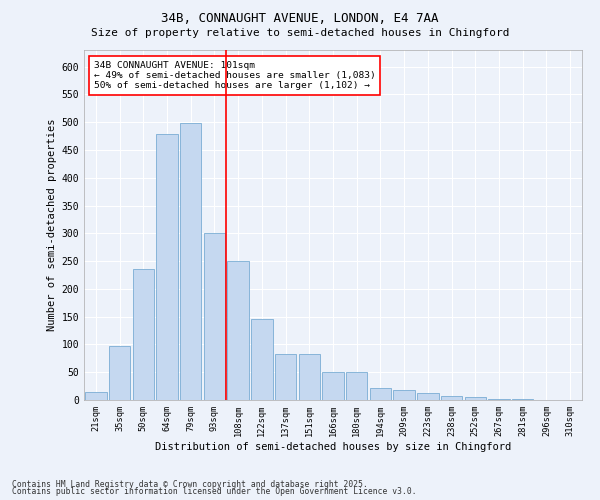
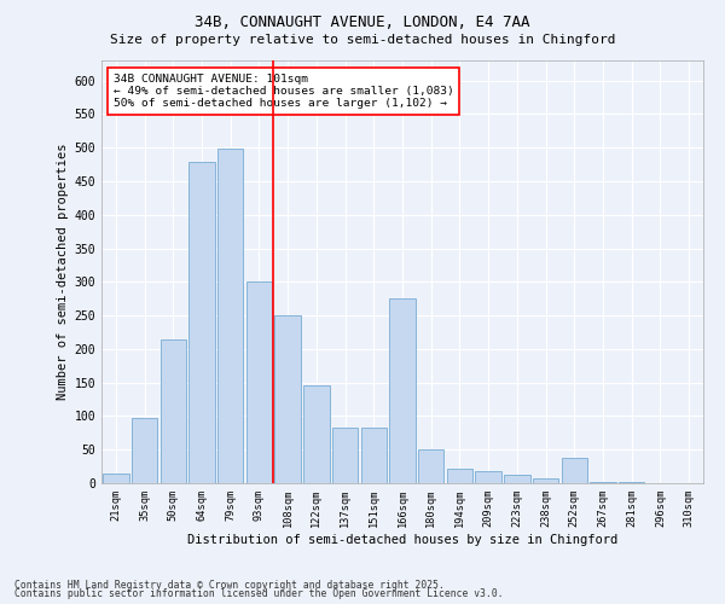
50sqm: 235 -> 214
166sqm: 51 -> 276
252sqm: 5 -> 38
